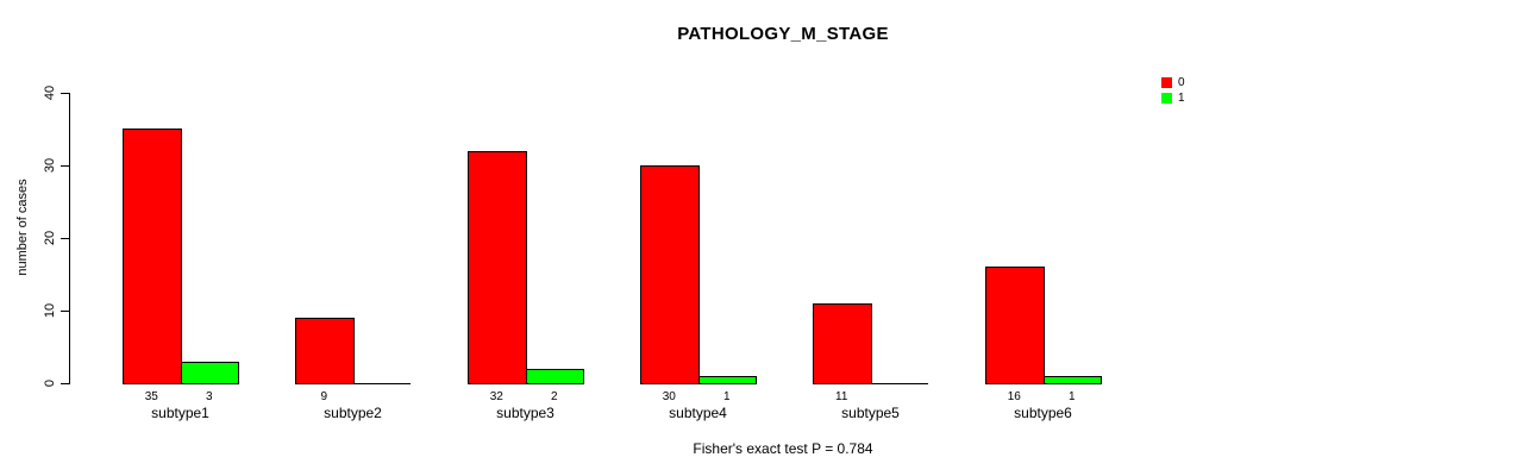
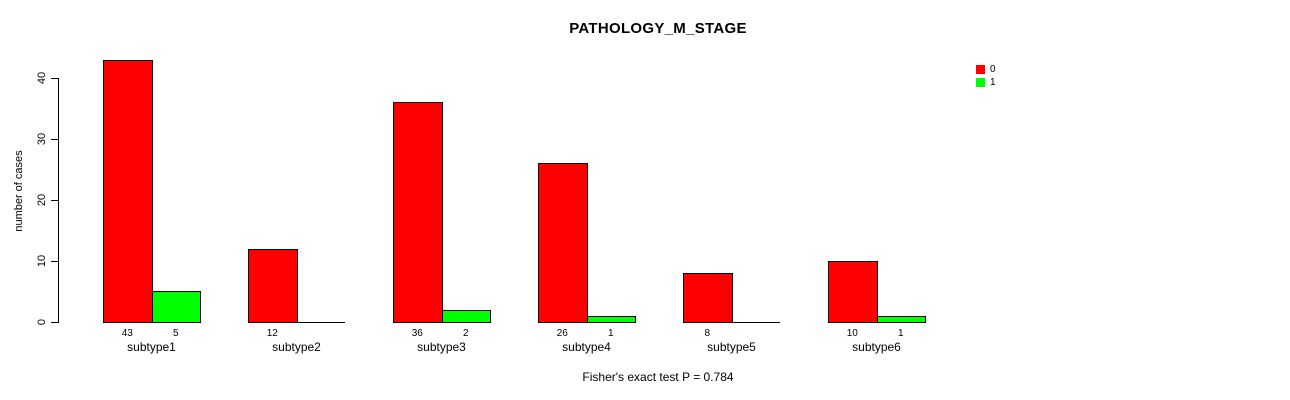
0/subtype1: 35 -> 43
1/subtype1: 3 -> 5
0/subtype2: 9 -> 12
0/subtype3: 32 -> 36
0/subtype4: 30 -> 26
0/subtype5: 11 -> 8
0/subtype6: 16 -> 10
